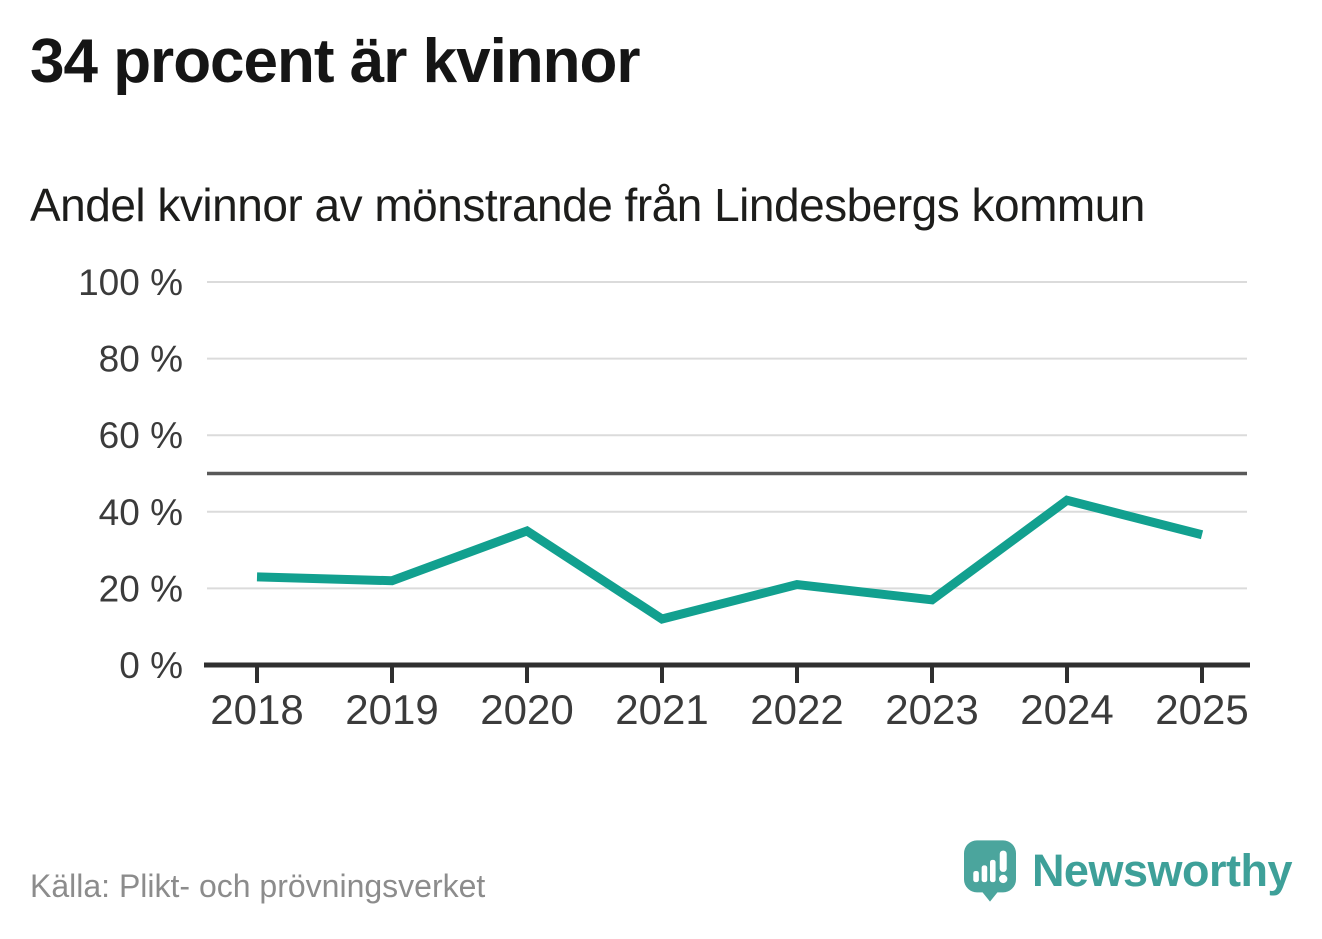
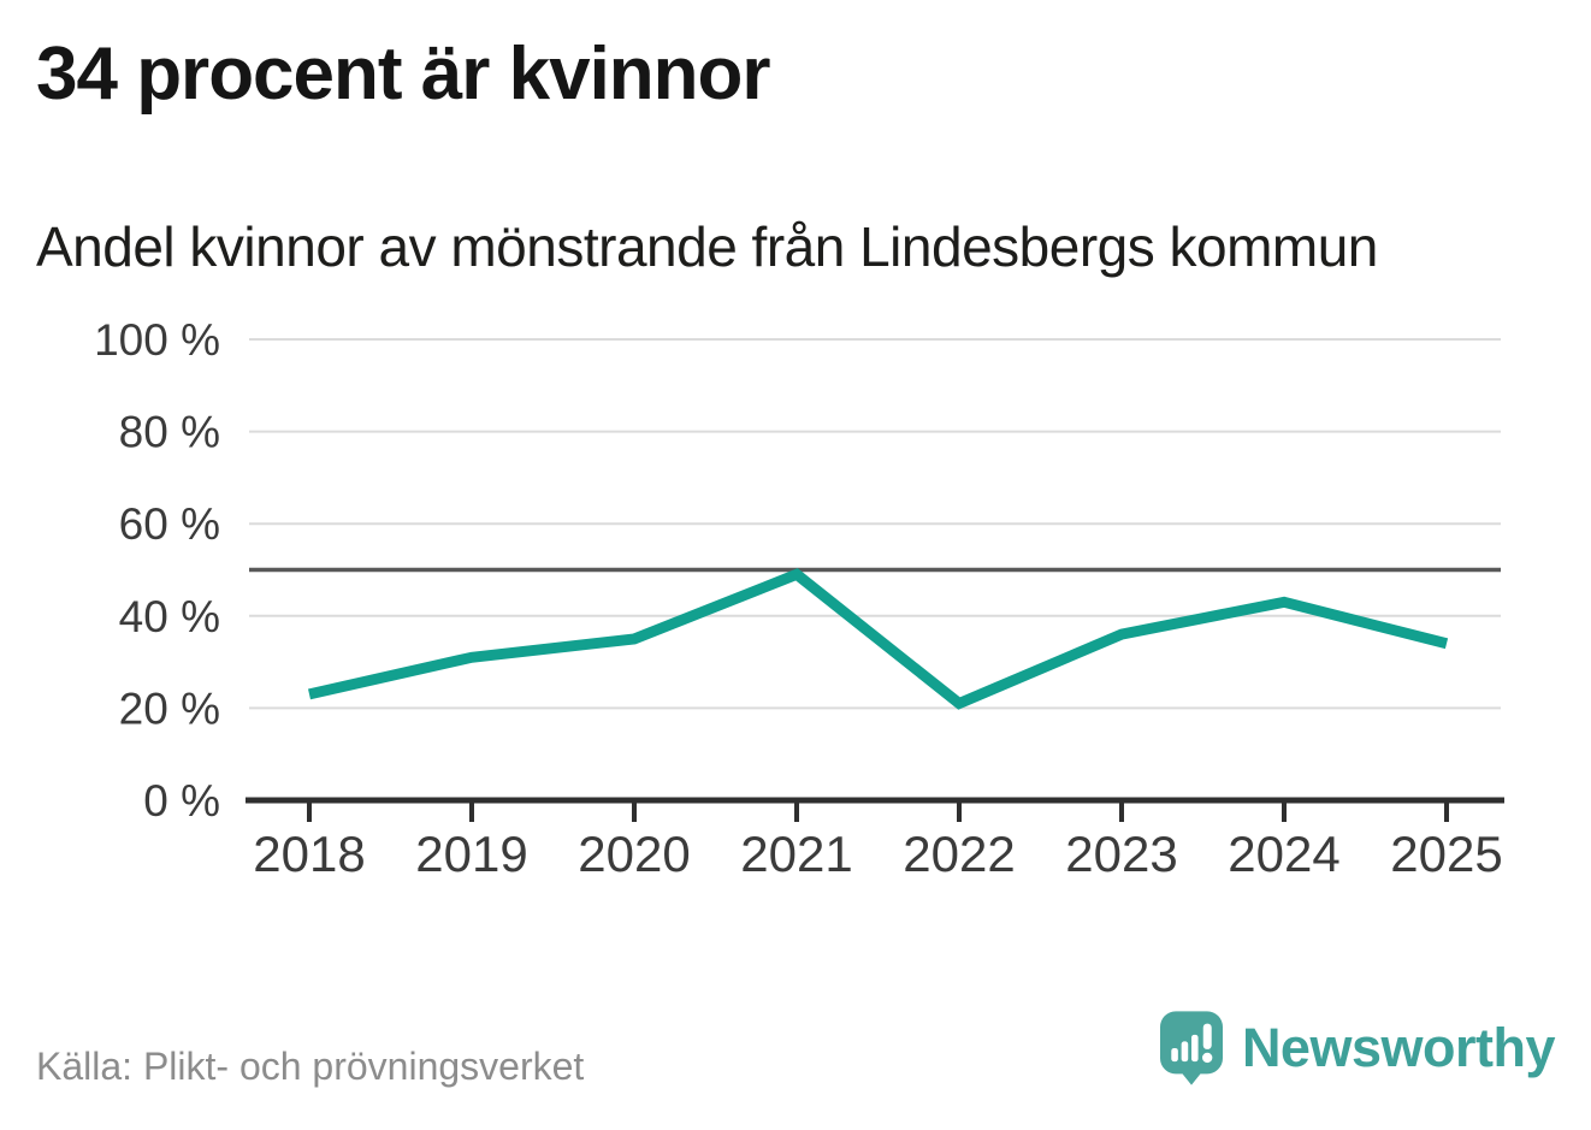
2019: 22% -> 31%
2021: 12% -> 49%
2023: 17% -> 36%
